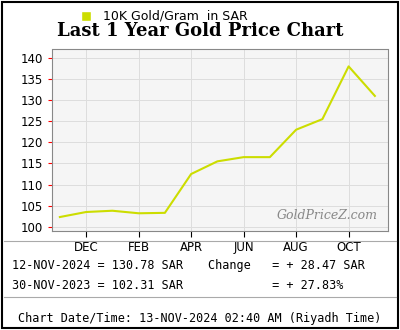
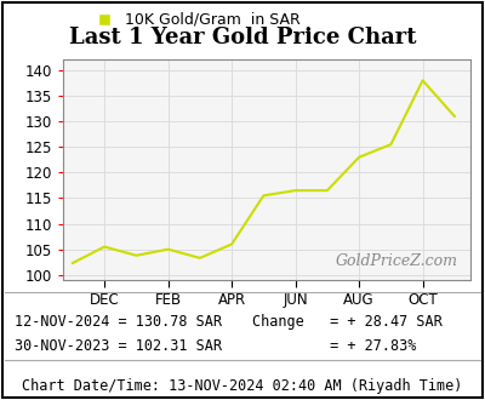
DEC: 103.5 -> 105.5
FEB: 103.2 -> 105.0
APR: 112.5 -> 106.0
